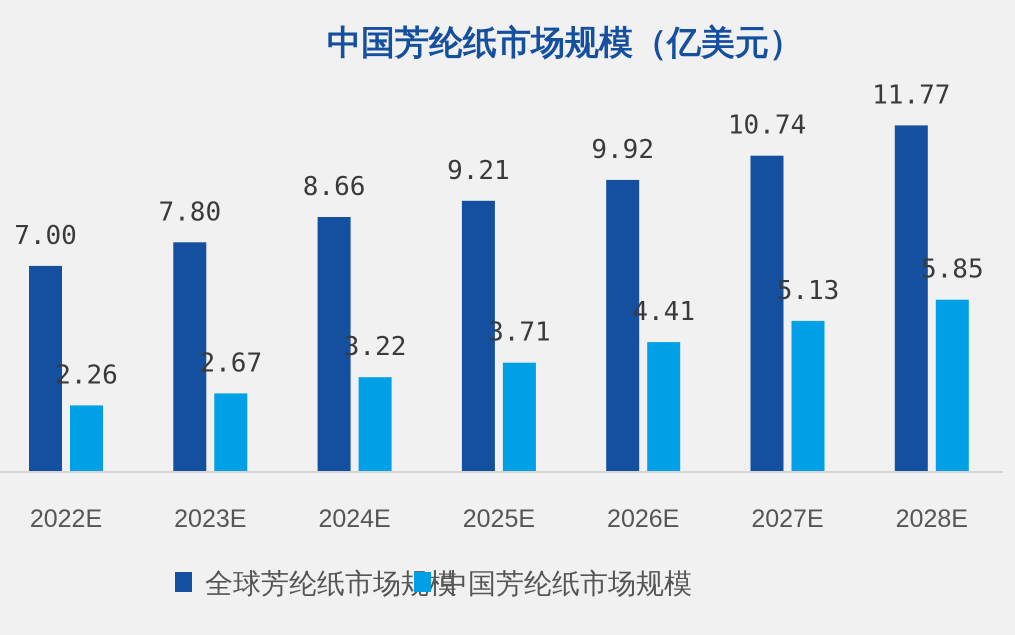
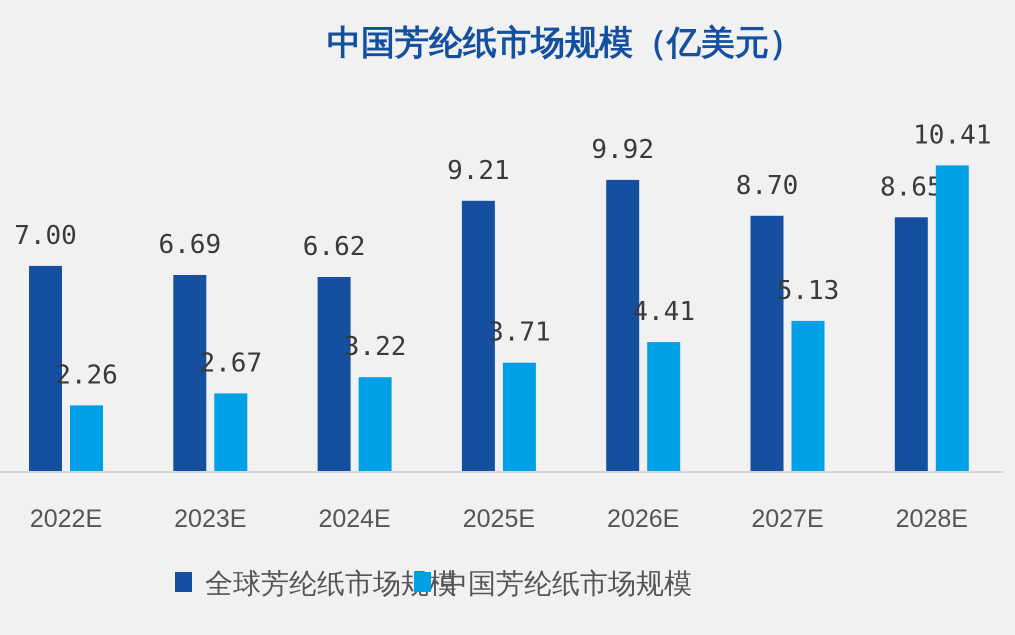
全球芳纶纸市场规模/2023E: 7.80 -> 6.69
全球芳纶纸市场规模/2024E: 8.66 -> 6.62
全球芳纶纸市场规模/2027E: 10.74 -> 8.70
全球芳纶纸市场规模/2028E: 11.77 -> 8.65
中国芳纶纸市场规模/2028E: 5.85 -> 10.41
